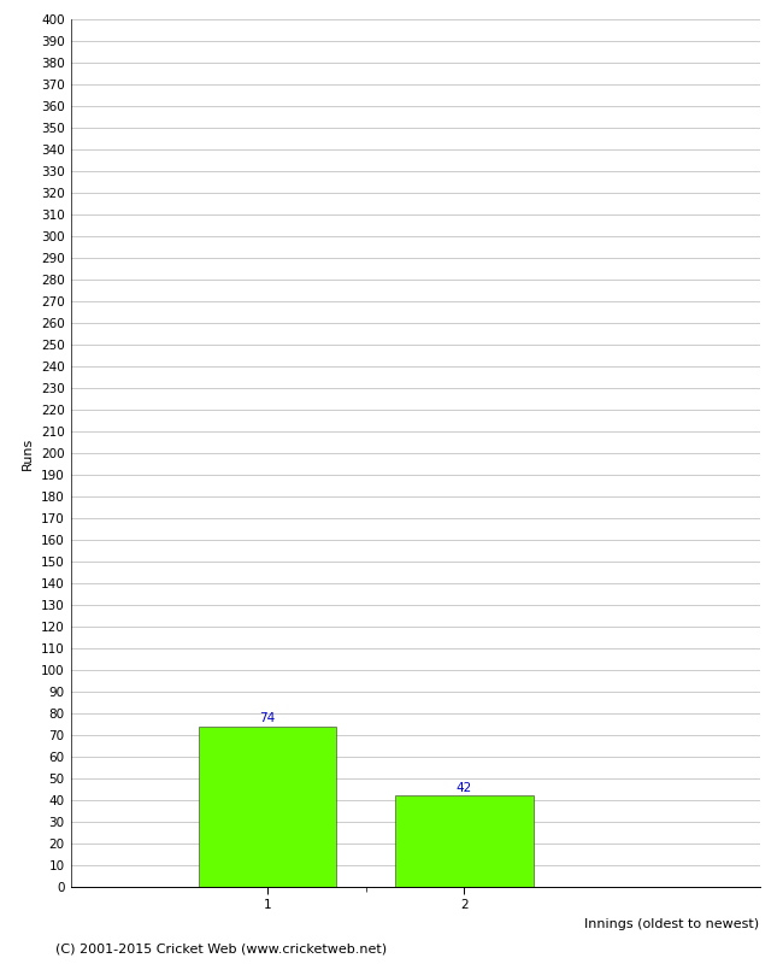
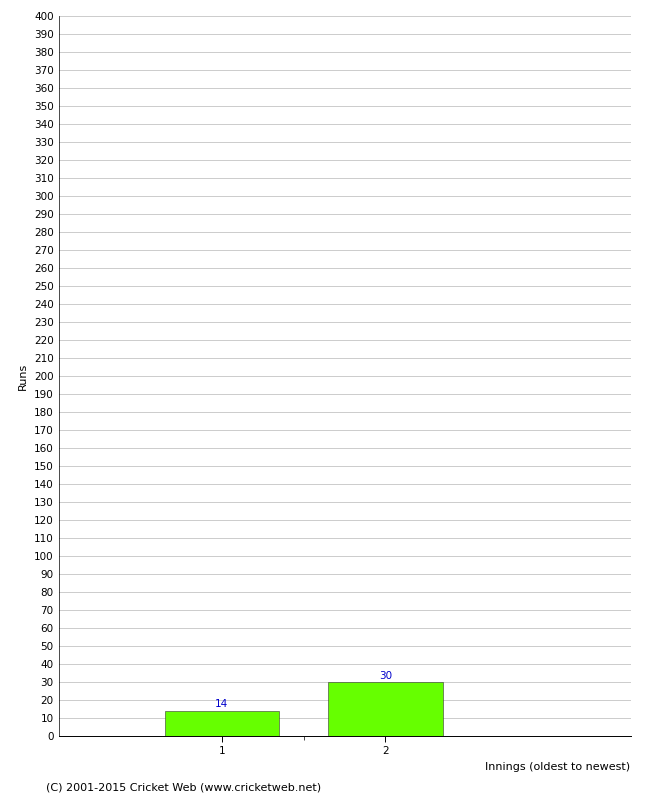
1: 74 -> 14
2: 42 -> 30
